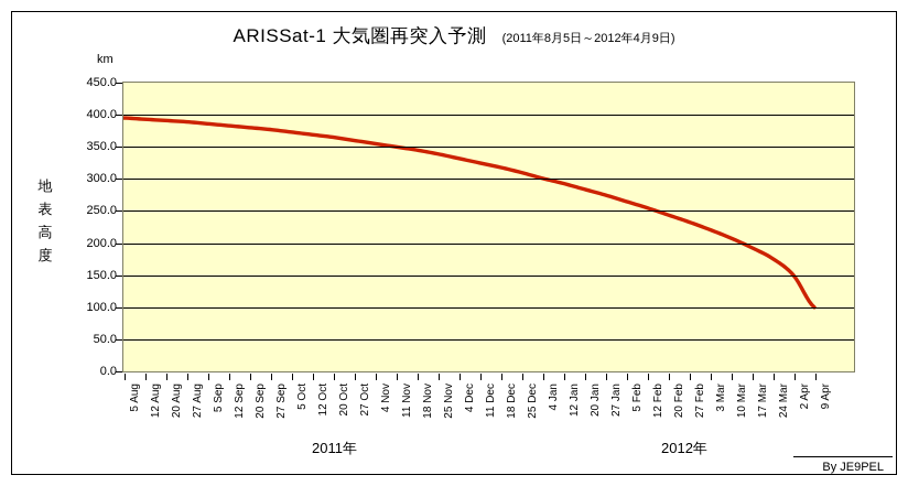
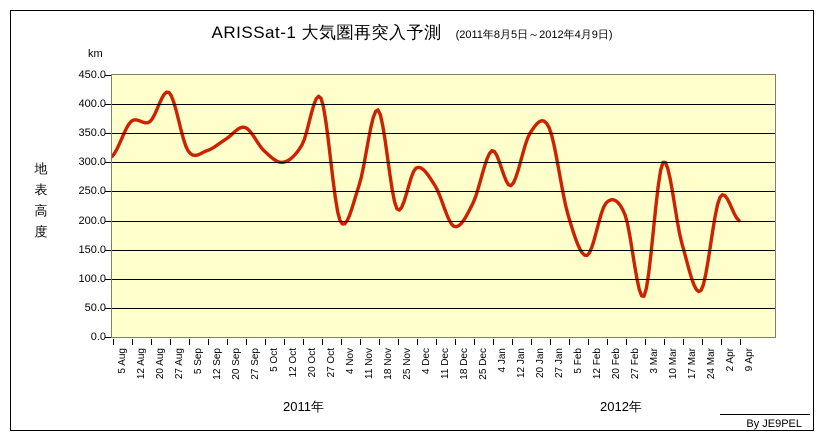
5 Aug: 400 -> 310
12 Aug: 390 -> 370
20 Aug: 390 -> 370
27 Aug: 390 -> 420
5 Sep: 390 -> 320
12 Sep: 380 -> 320
20 Sep: 380 -> 340
27 Sep: 380 -> 360
5 Oct: 370 -> 320
12 Oct: 370 -> 300
20 Oct: 360 -> 330
27 Oct: 360 -> 410
4 Nov: 360 -> 200
11 Nov: 350 -> 260
18 Nov: 340 -> 390
25 Nov: 340 -> 220
4 Dec: 330 -> 290
11 Dec: 320 -> 260
18 Dec: 320 -> 190
25 Dec: 310 -> 230
4 Jan: 300 -> 320
12 Jan: 290 -> 260
20 Jan: 280 -> 350
27 Jan: 280 -> 360
5 Feb: 260 -> 210
12 Feb: 260 -> 140
20 Feb: 240 -> 230
27 Feb: 230 -> 210
3 Mar: 220 -> 70
10 Mar: 210 -> 300
17 Mar: 190 -> 160
24 Mar: 180 -> 80
2 Apr: 150 -> 240
9 Apr: 100 -> 200
